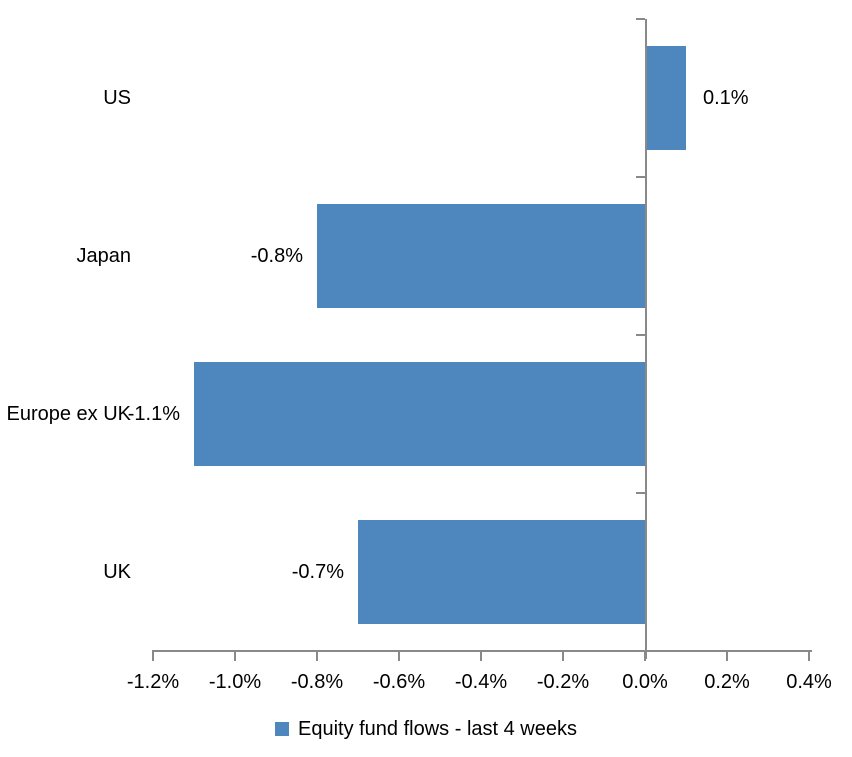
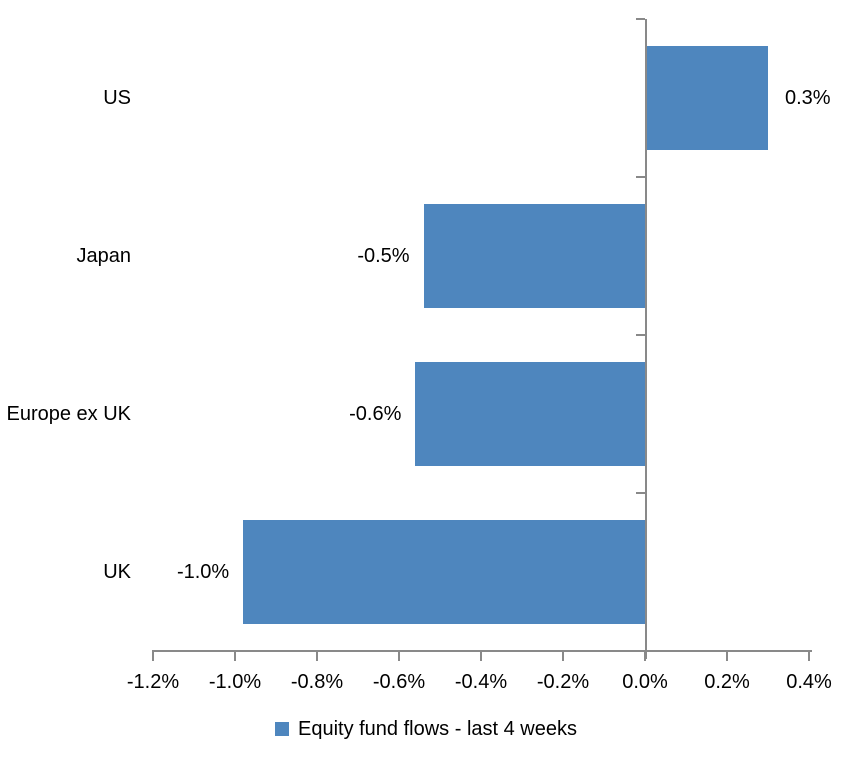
US: 0.1% -> 0.3%
Japan: -0.8% -> -0.5%
Europe ex UK: -1.1% -> -0.6%
UK: -0.7% -> -1.0%
